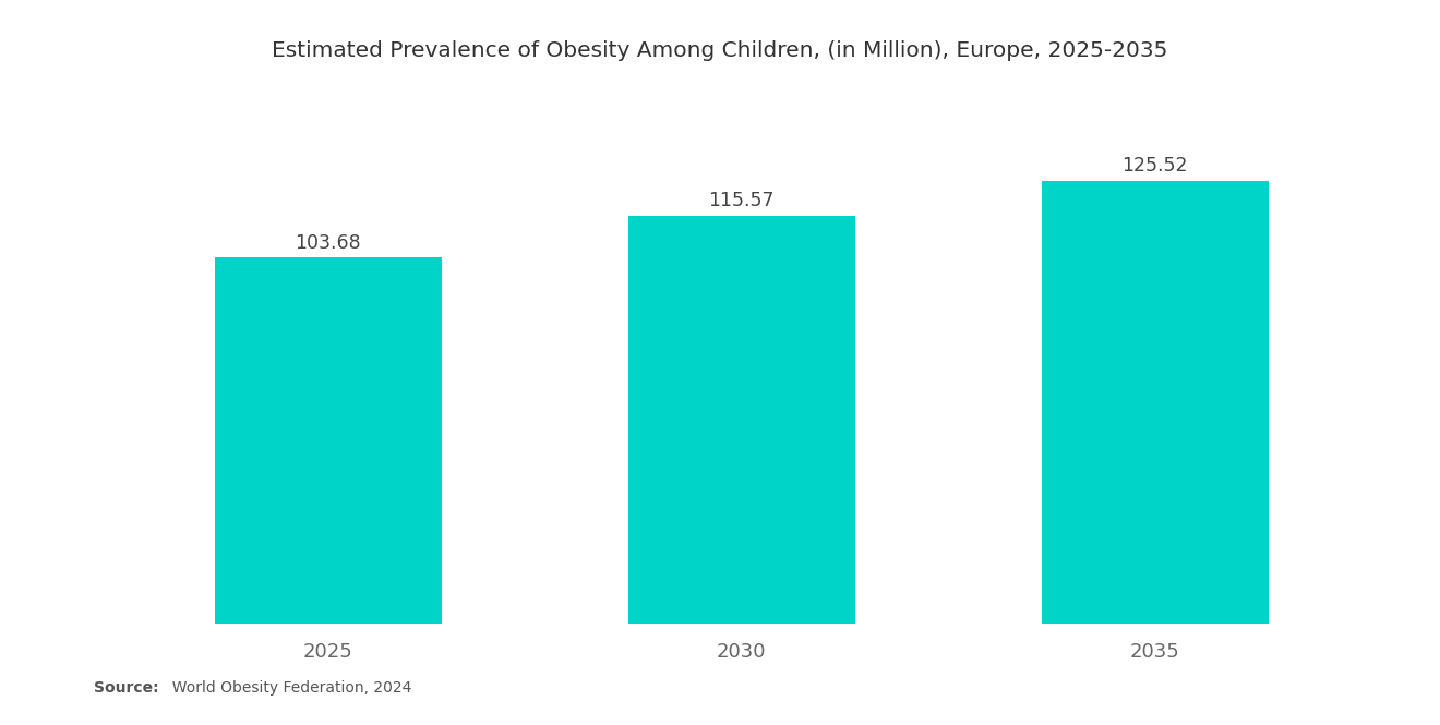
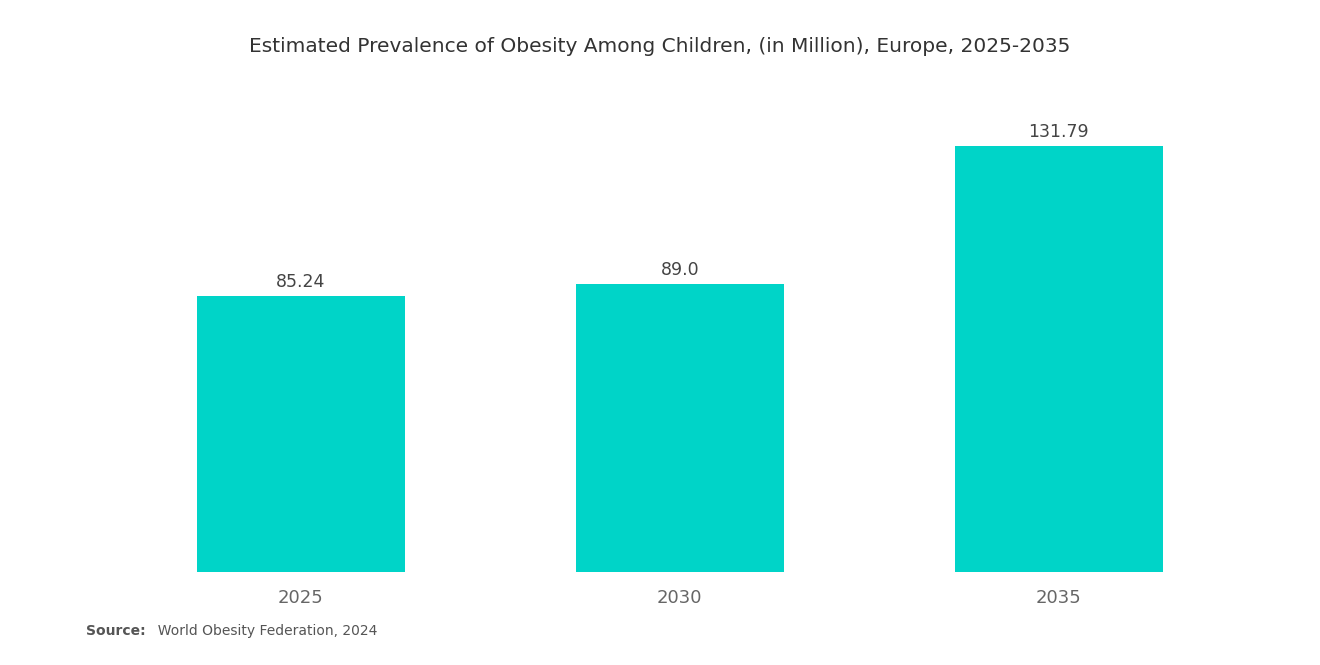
2025: 103.68 -> 85.24
2030: 115.57 -> 89.0
2035: 125.52 -> 131.79
